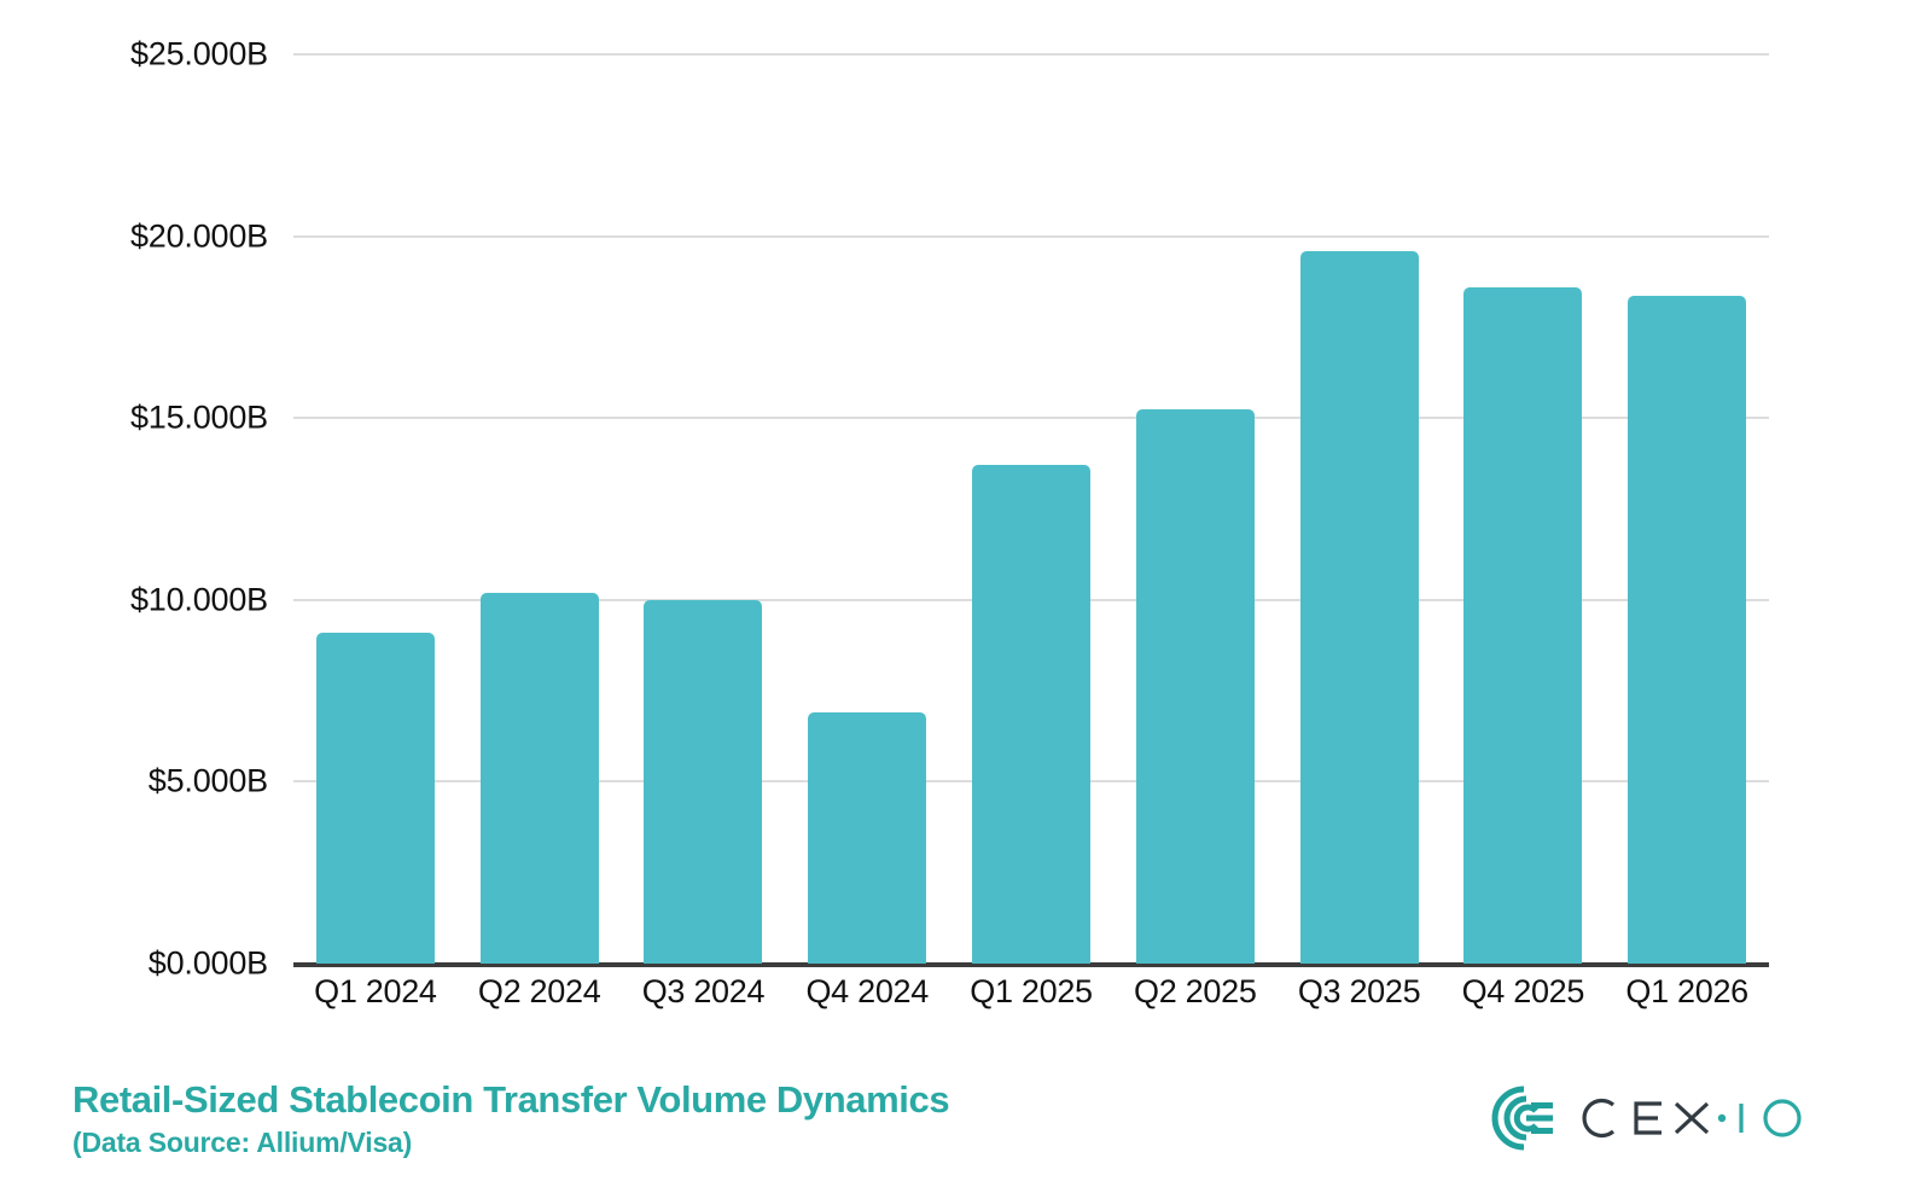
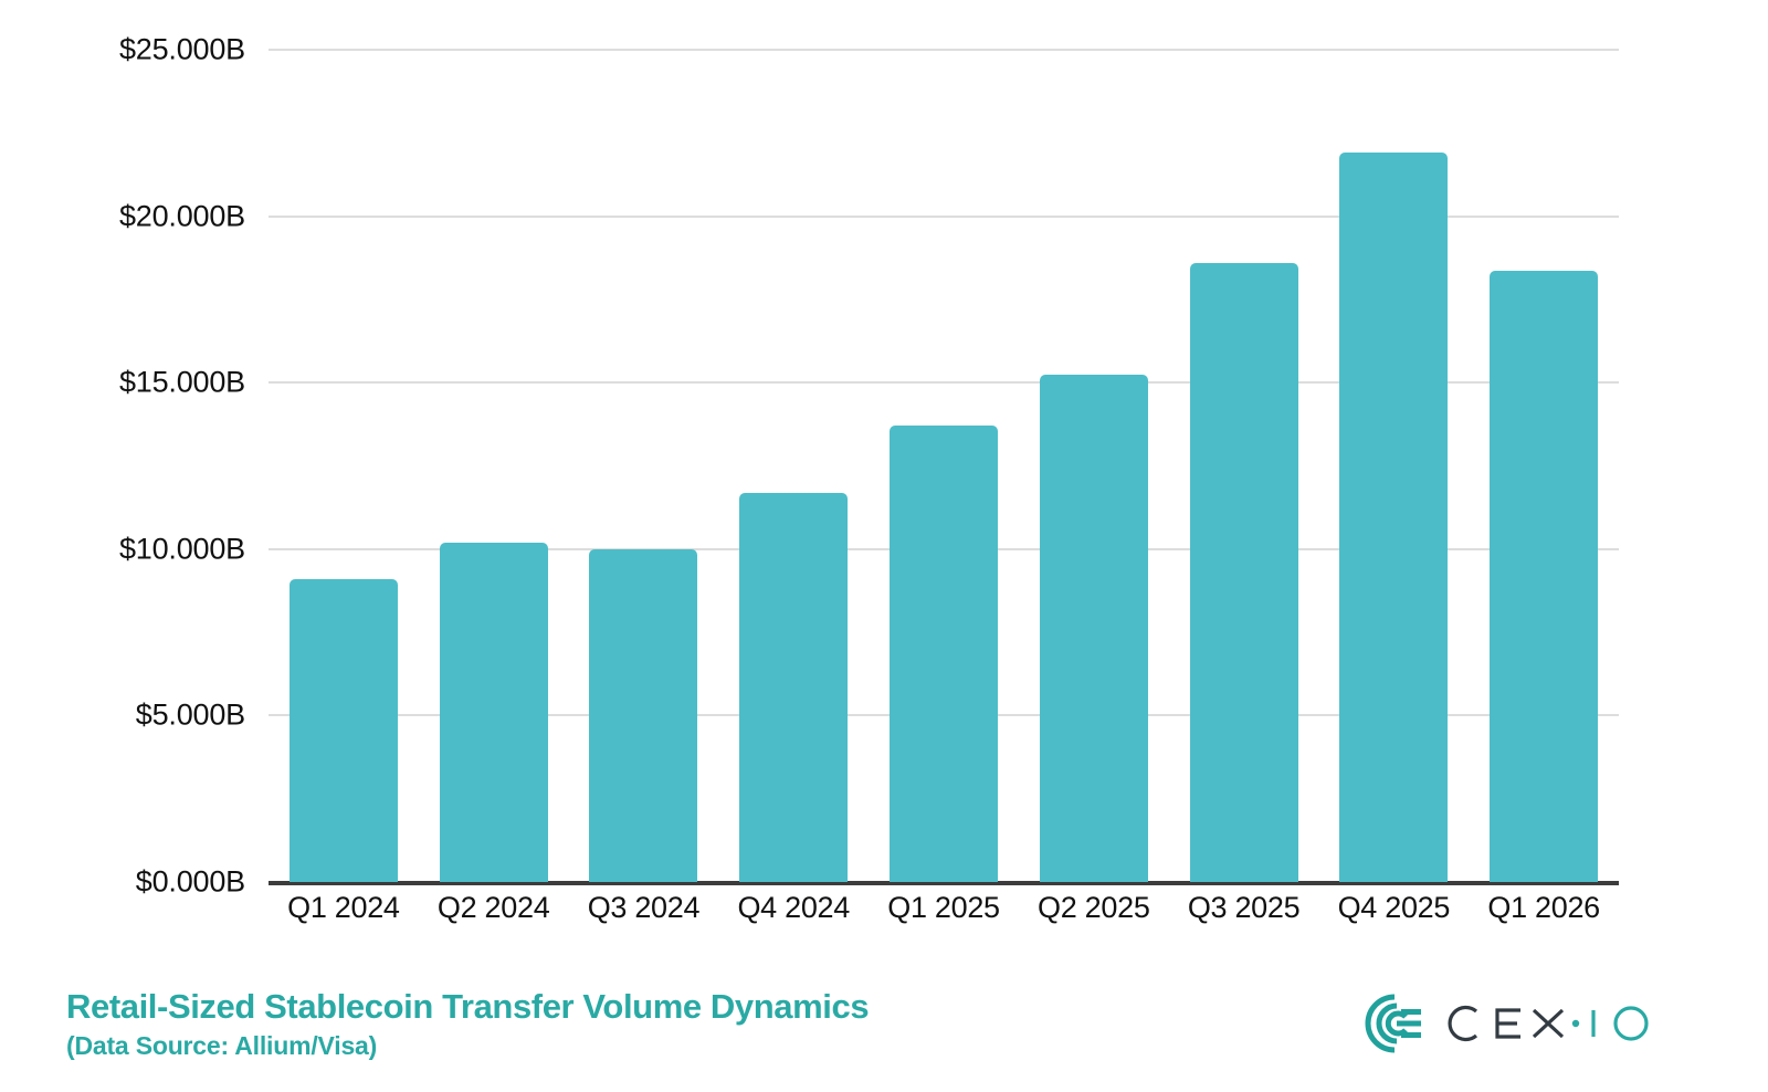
Q4 2024: $6.9B -> $11.7B
Q3 2025: $19.6B -> $18.6B
Q4 2025: $18.6B -> $21.9B
